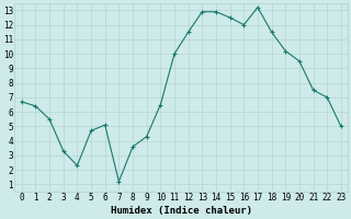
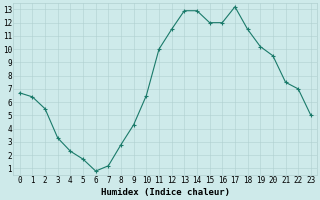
5: 4.7 -> 1.7
6: 5.1 -> 0.8
8: 3.6 -> 2.8
15: 12.5 -> 12.0
